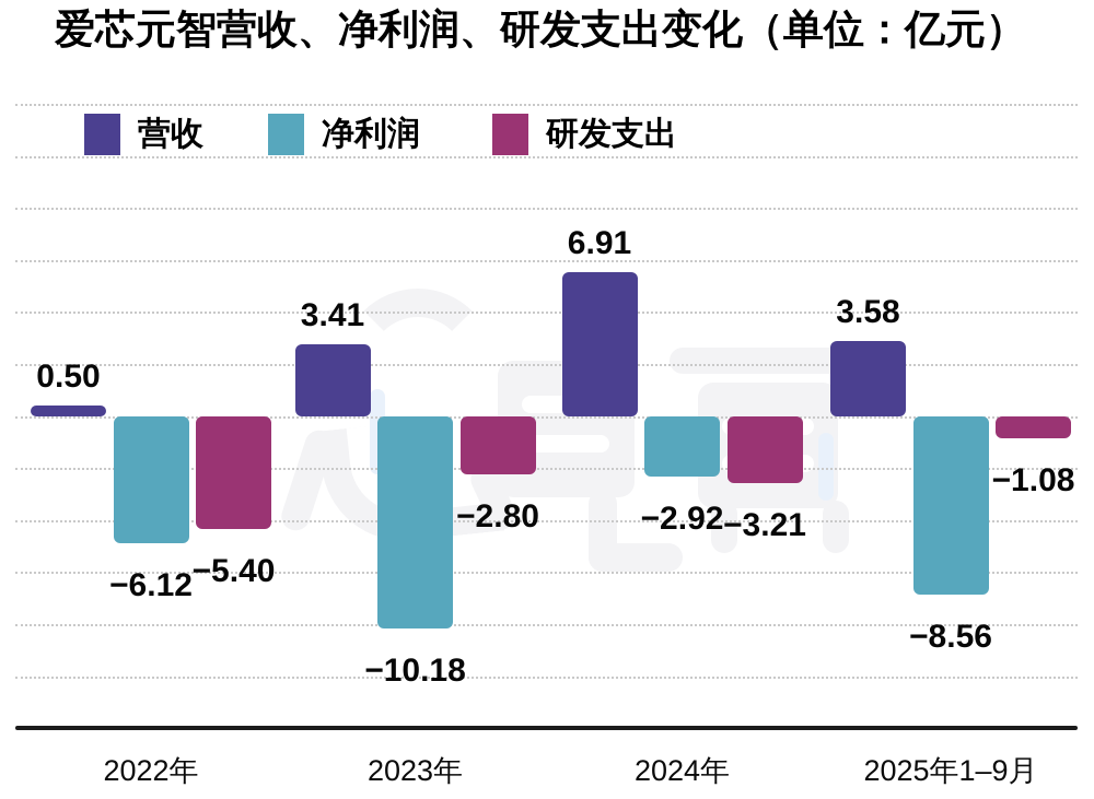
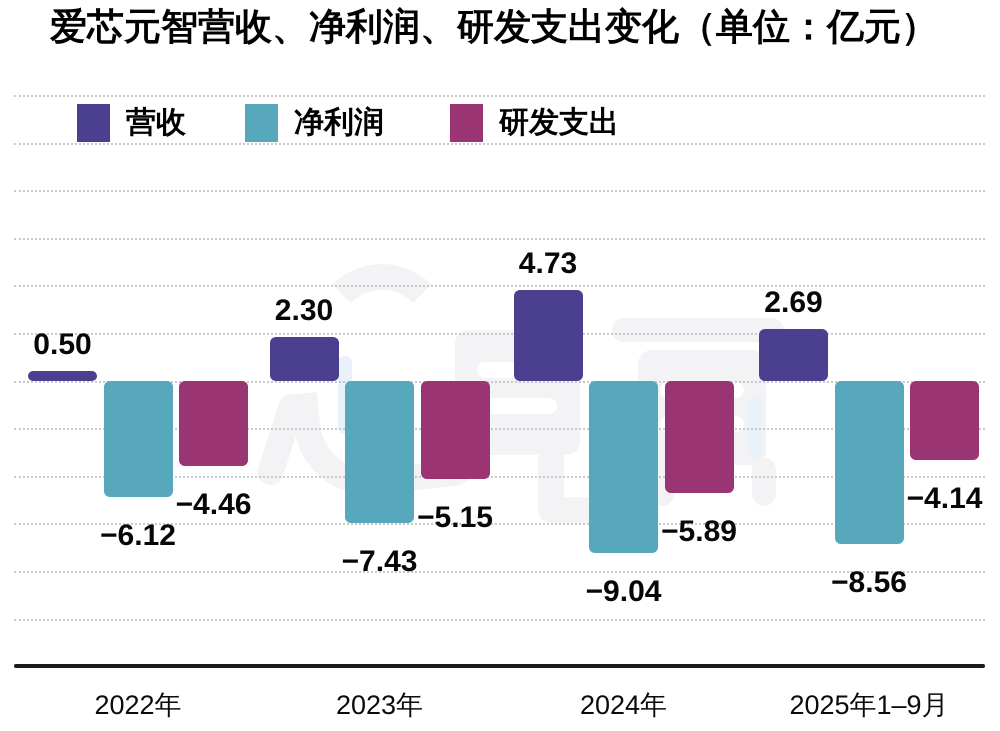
研发支出/2022年: −5.40 -> −4.46
营收/2023年: 3.41 -> 2.30
净利润/2023年: −10.18 -> −7.43
研发支出/2023年: −2.80 -> −5.15
营收/2024年: 6.91 -> 4.73
净利润/2024年: −2.92 -> −9.04
研发支出/2024年: −3.21 -> −5.89
营收/2025年1–9月: 3.58 -> 2.69
研发支出/2025年1–9月: −1.08 -> −4.14
